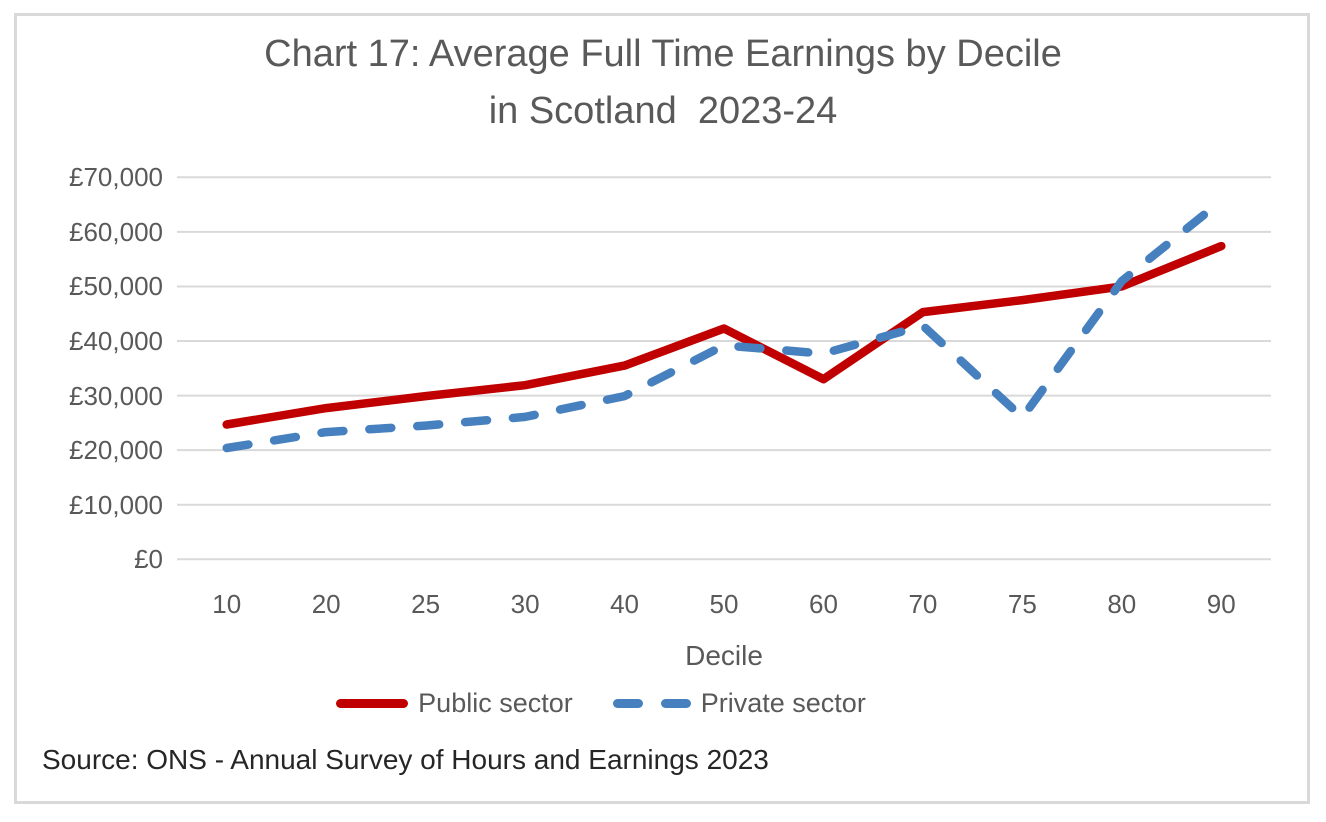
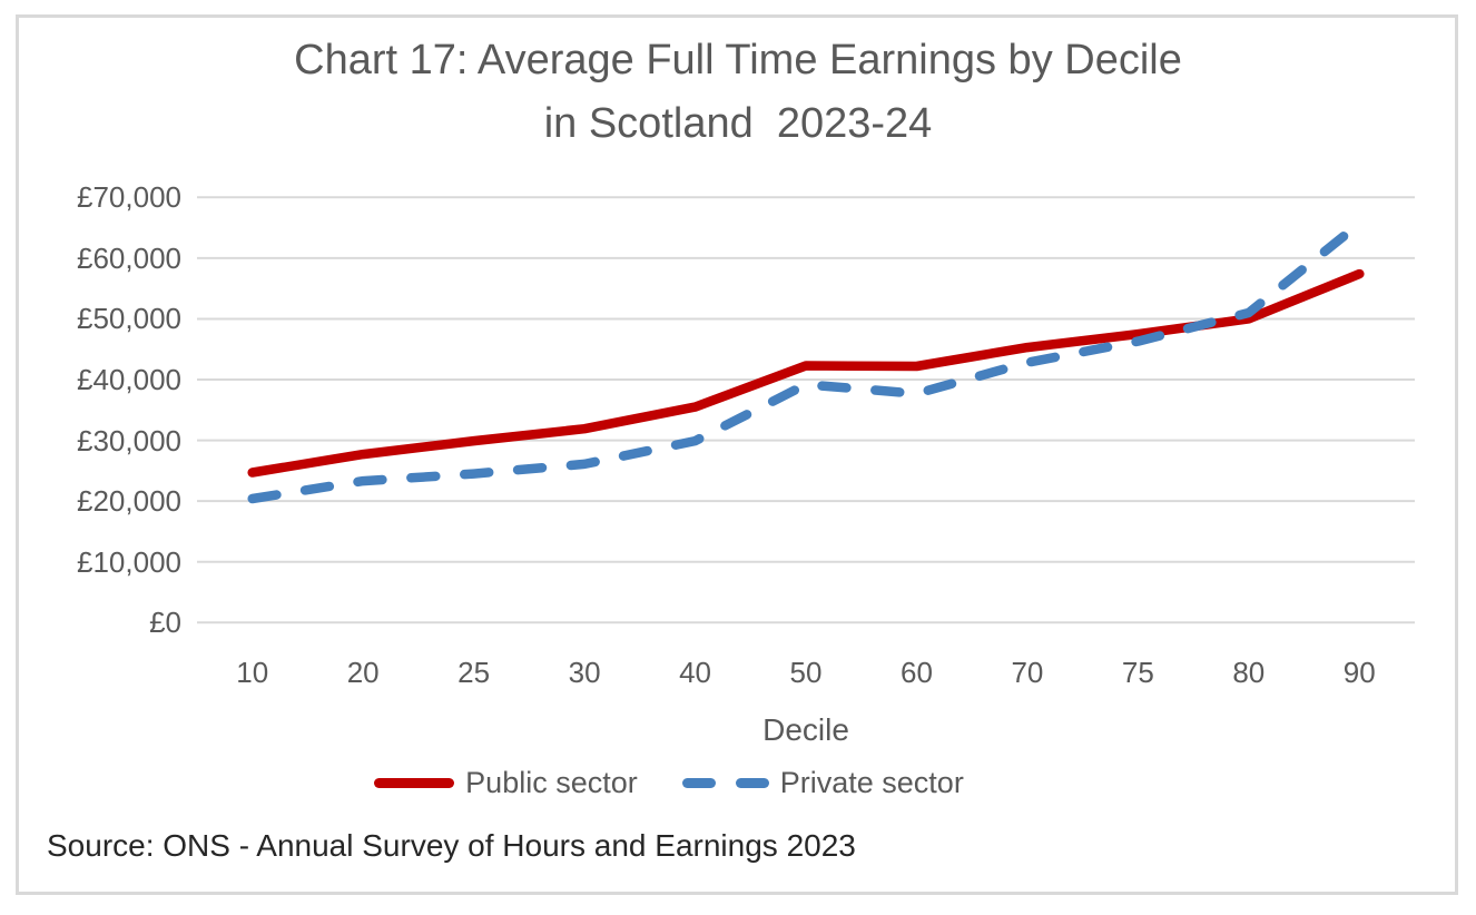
Public sector/60: £33000 -> £42000
Private sector/75: £26000 -> £46000
